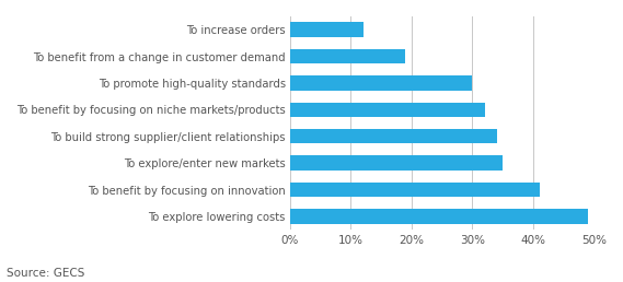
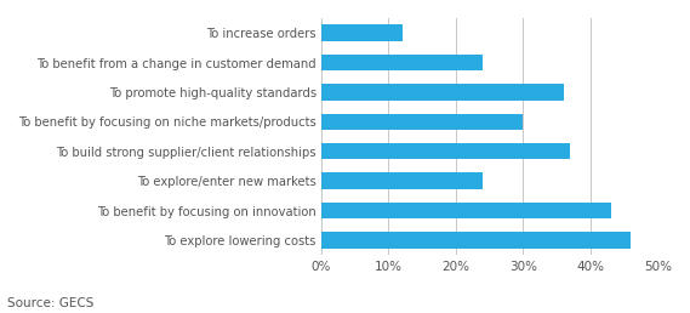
To benefit from a change in customer demand: 19% -> 24%
To promote high-quality standards: 30% -> 36%
To benefit by focusing on niche markets/products: 32% -> 30%
To build strong supplier/client relationships: 34% -> 37%
To explore/enter new markets: 35% -> 24%
To benefit by focusing on innovation: 41% -> 43%
To explore lowering costs: 49% -> 46%
